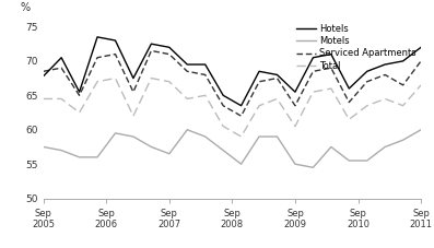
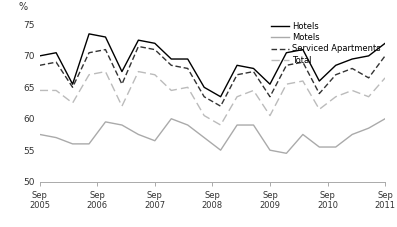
Hotels/Sep 2005: 67.8 -> 70.0
